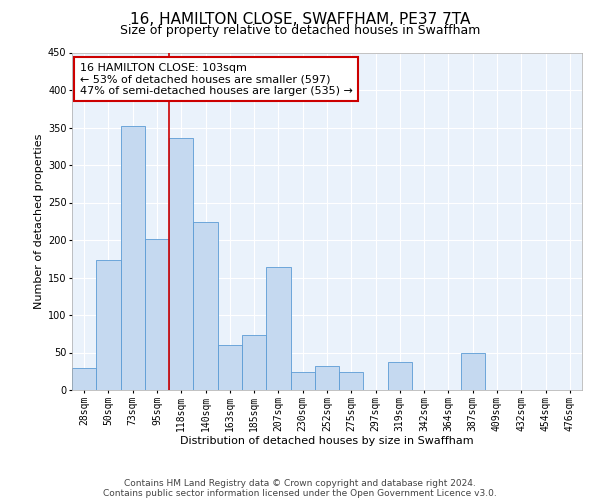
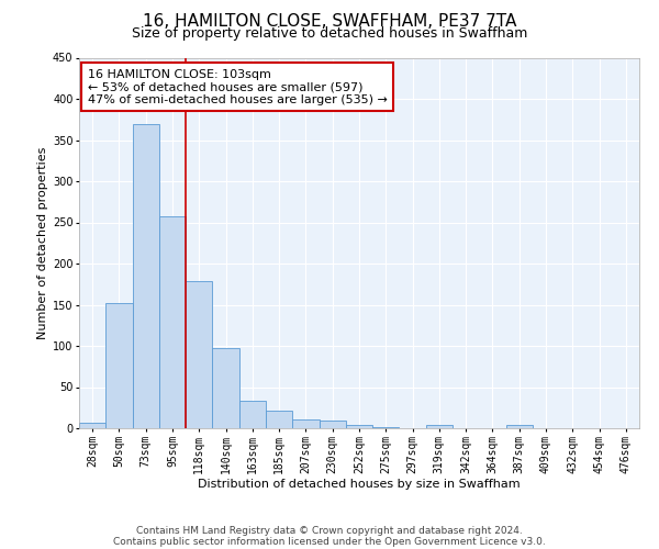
28sqm: 30 -> 7
50sqm: 174 -> 152
73sqm: 352 -> 370
95sqm: 202 -> 257
118sqm: 336 -> 179
140sqm: 224 -> 97
163sqm: 60 -> 33
185sqm: 74 -> 21
207sqm: 164 -> 11
230sqm: 24 -> 9
252sqm: 32 -> 4
275sqm: 24 -> 1
319sqm: 38 -> 4
387sqm: 50 -> 4
